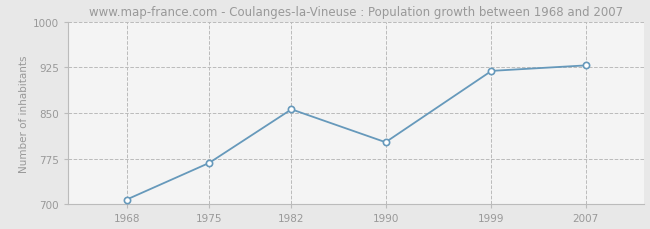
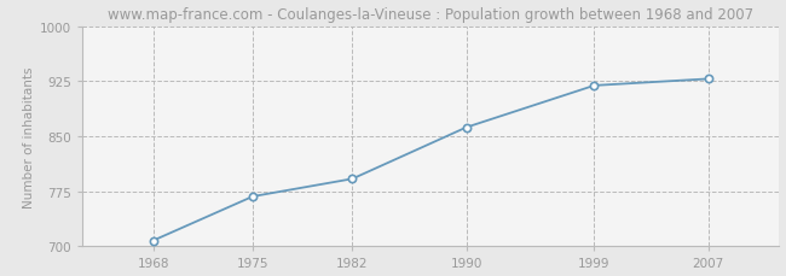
1982: 856 -> 792
1990: 802 -> 862
